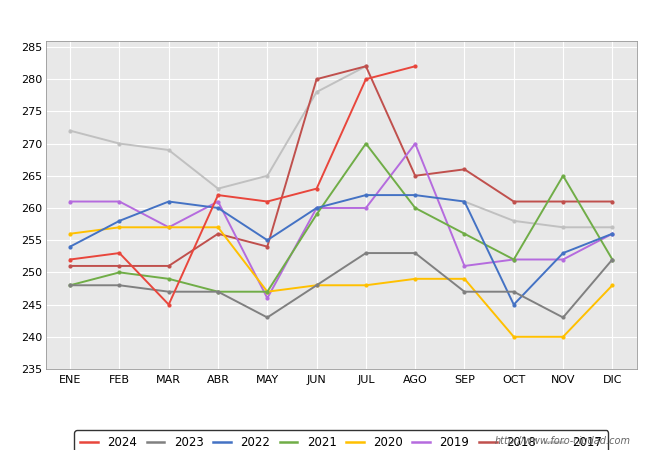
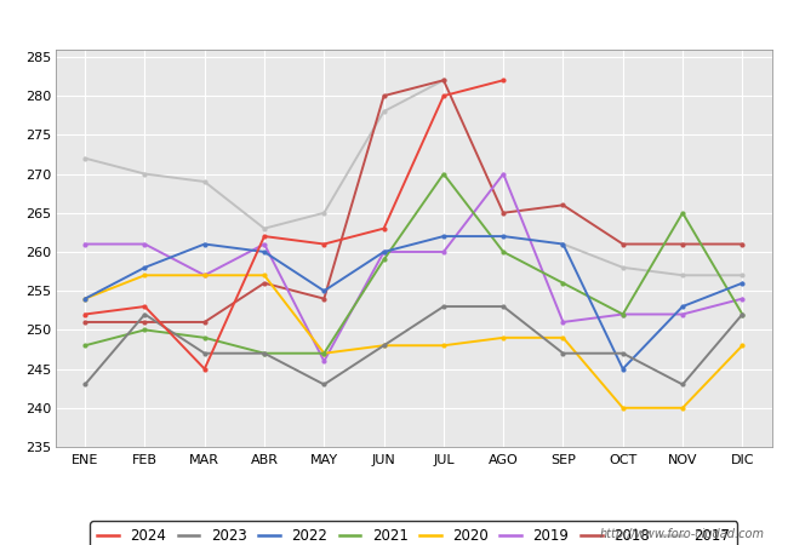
2023/ENE: 248 -> 243
2020/ENE: 256 -> 254
2023/FEB: 248 -> 252
2019/DIC: 256 -> 254
